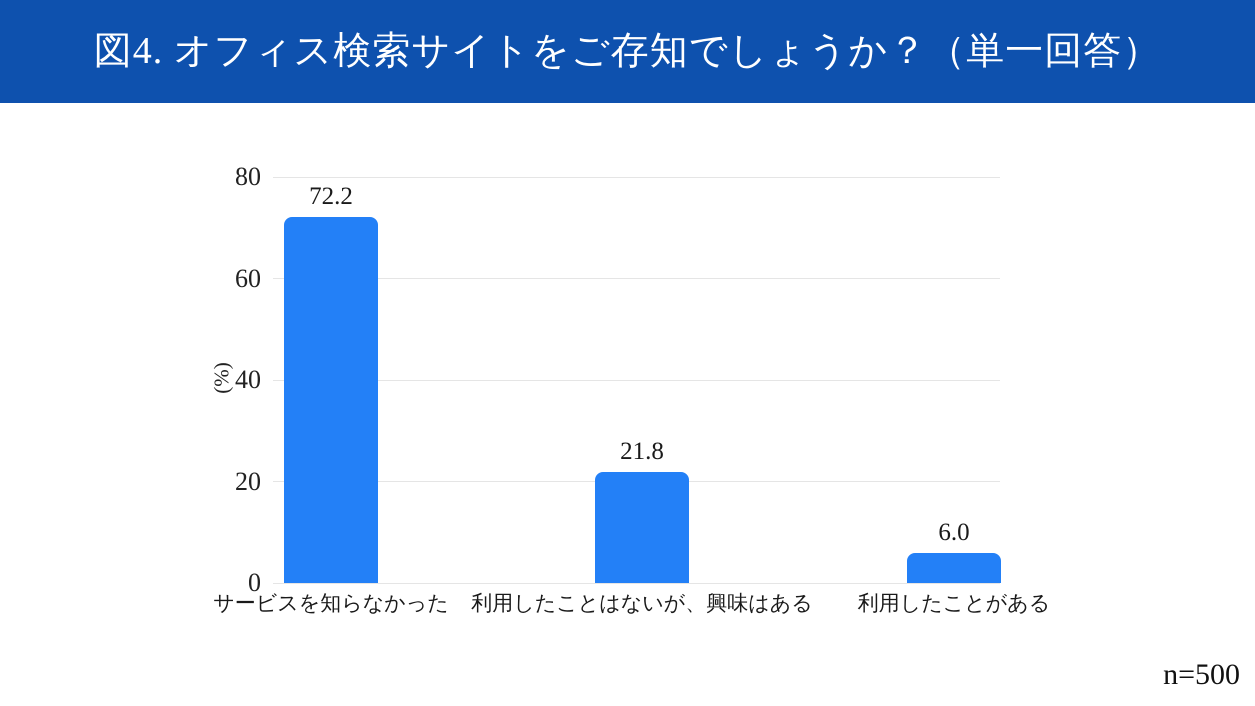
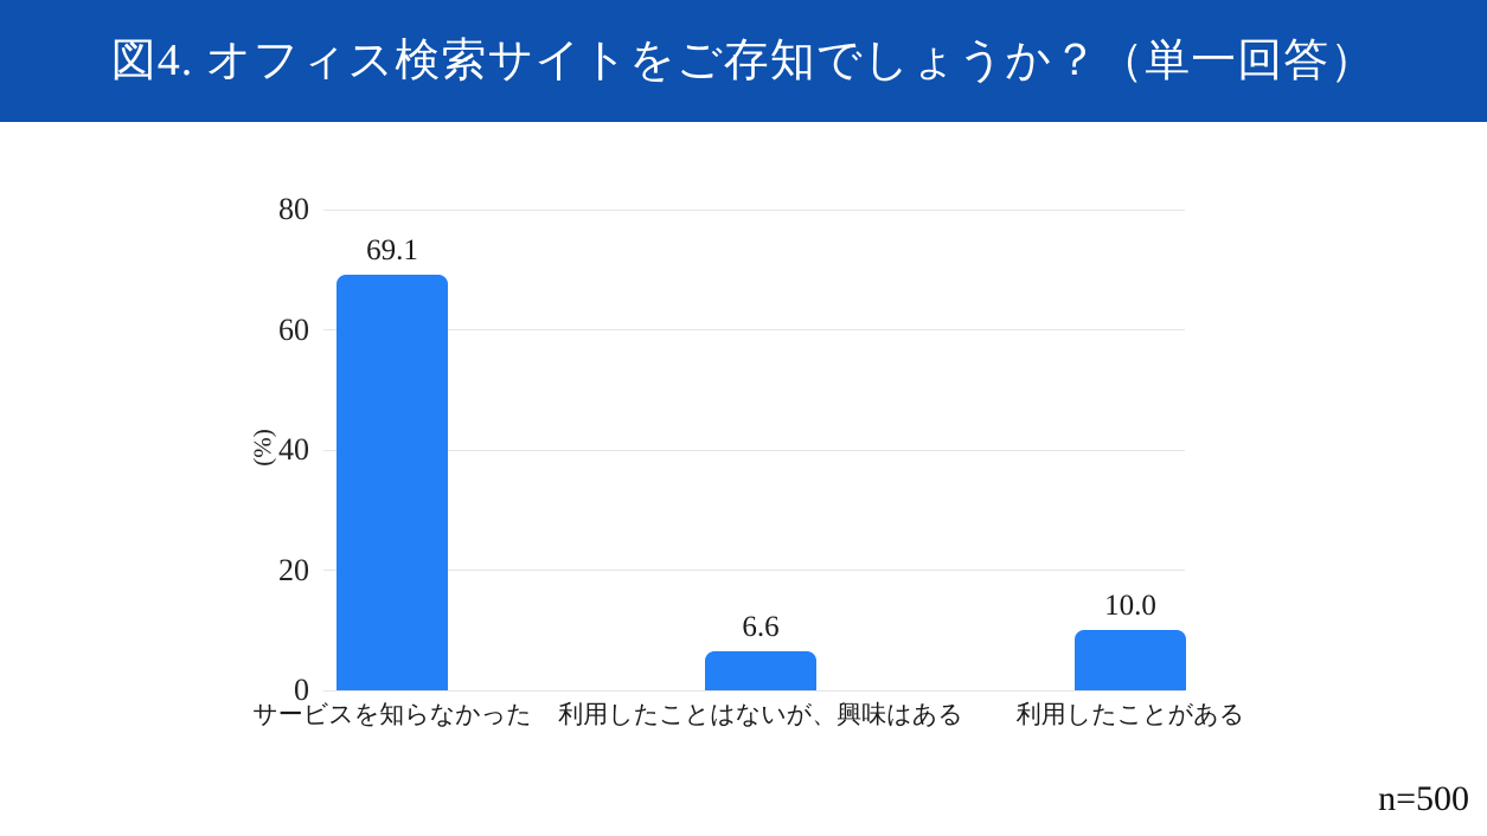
サービスを知らなかった: 72.2 -> 69.1
利用したことはないが、興味はある: 21.8 -> 6.6
利用したことがある: 6.0 -> 10.0
